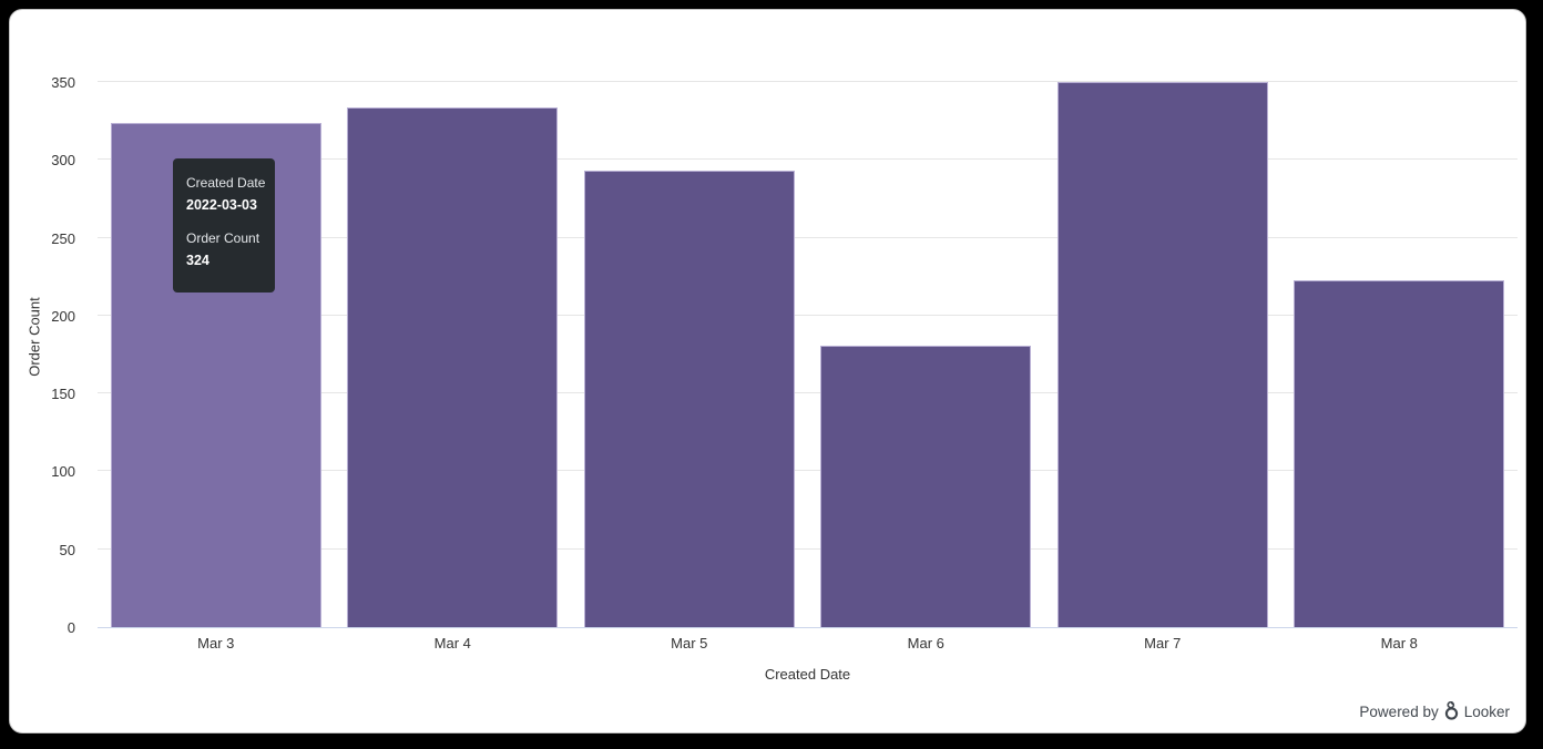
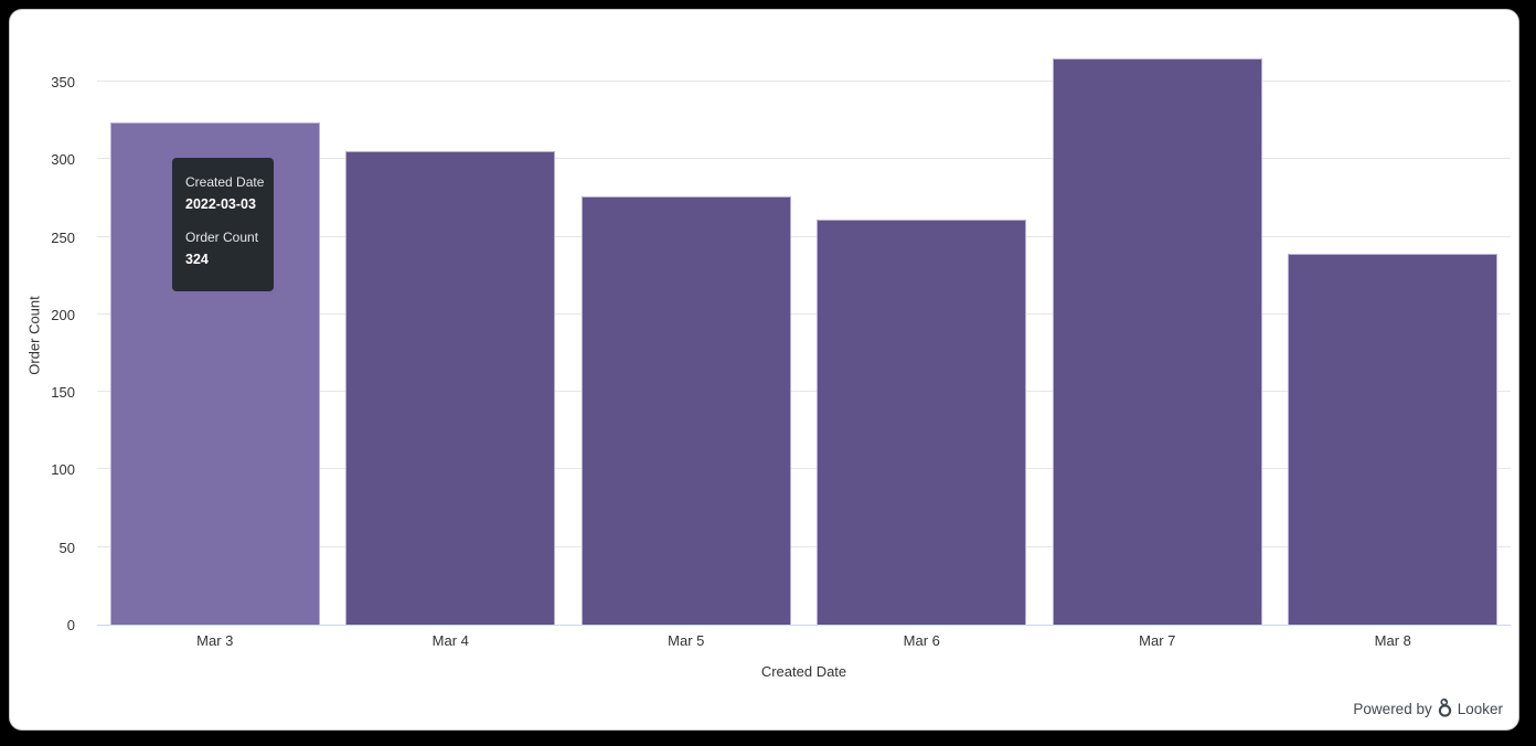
Mar 4: 334 -> 305
Mar 5: 293 -> 276
Mar 6: 181 -> 261
Mar 7: 350 -> 365
Mar 8: 223 -> 239
